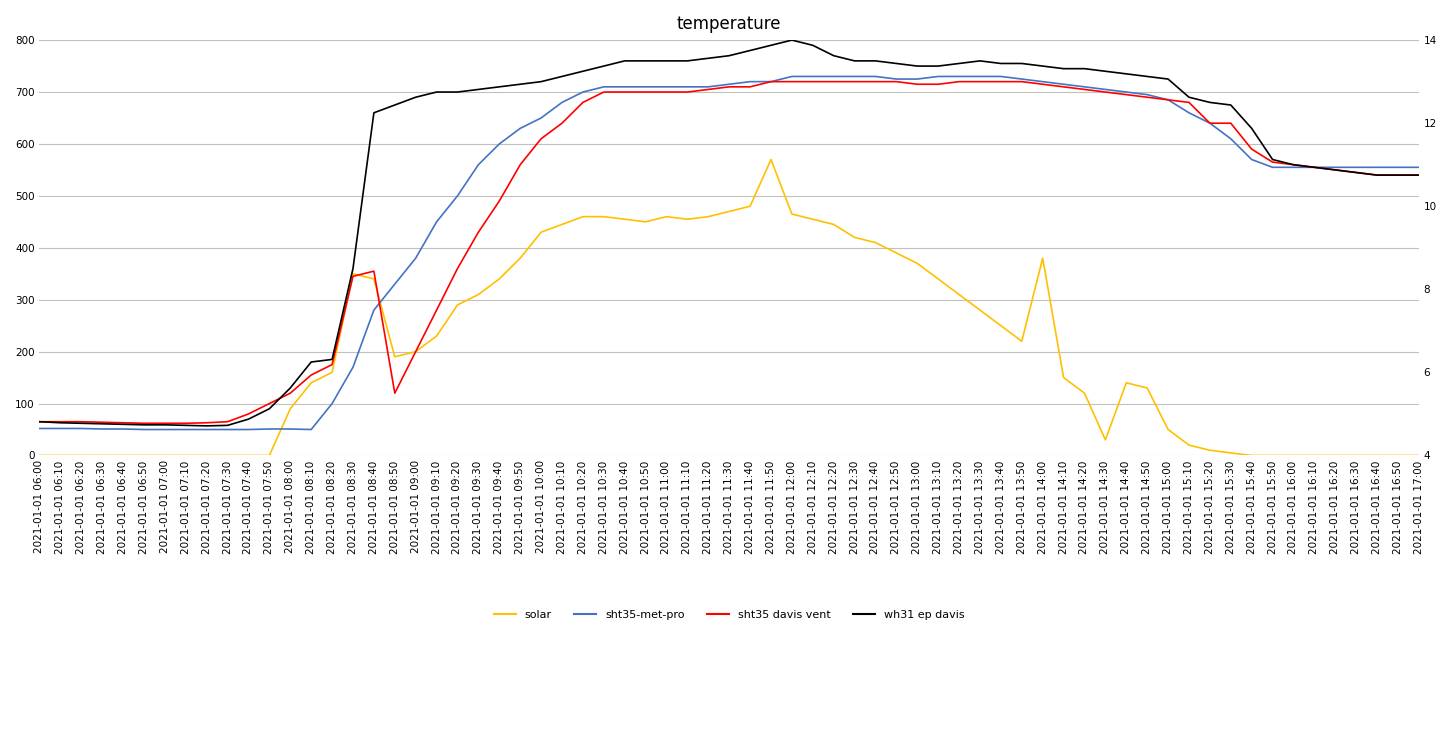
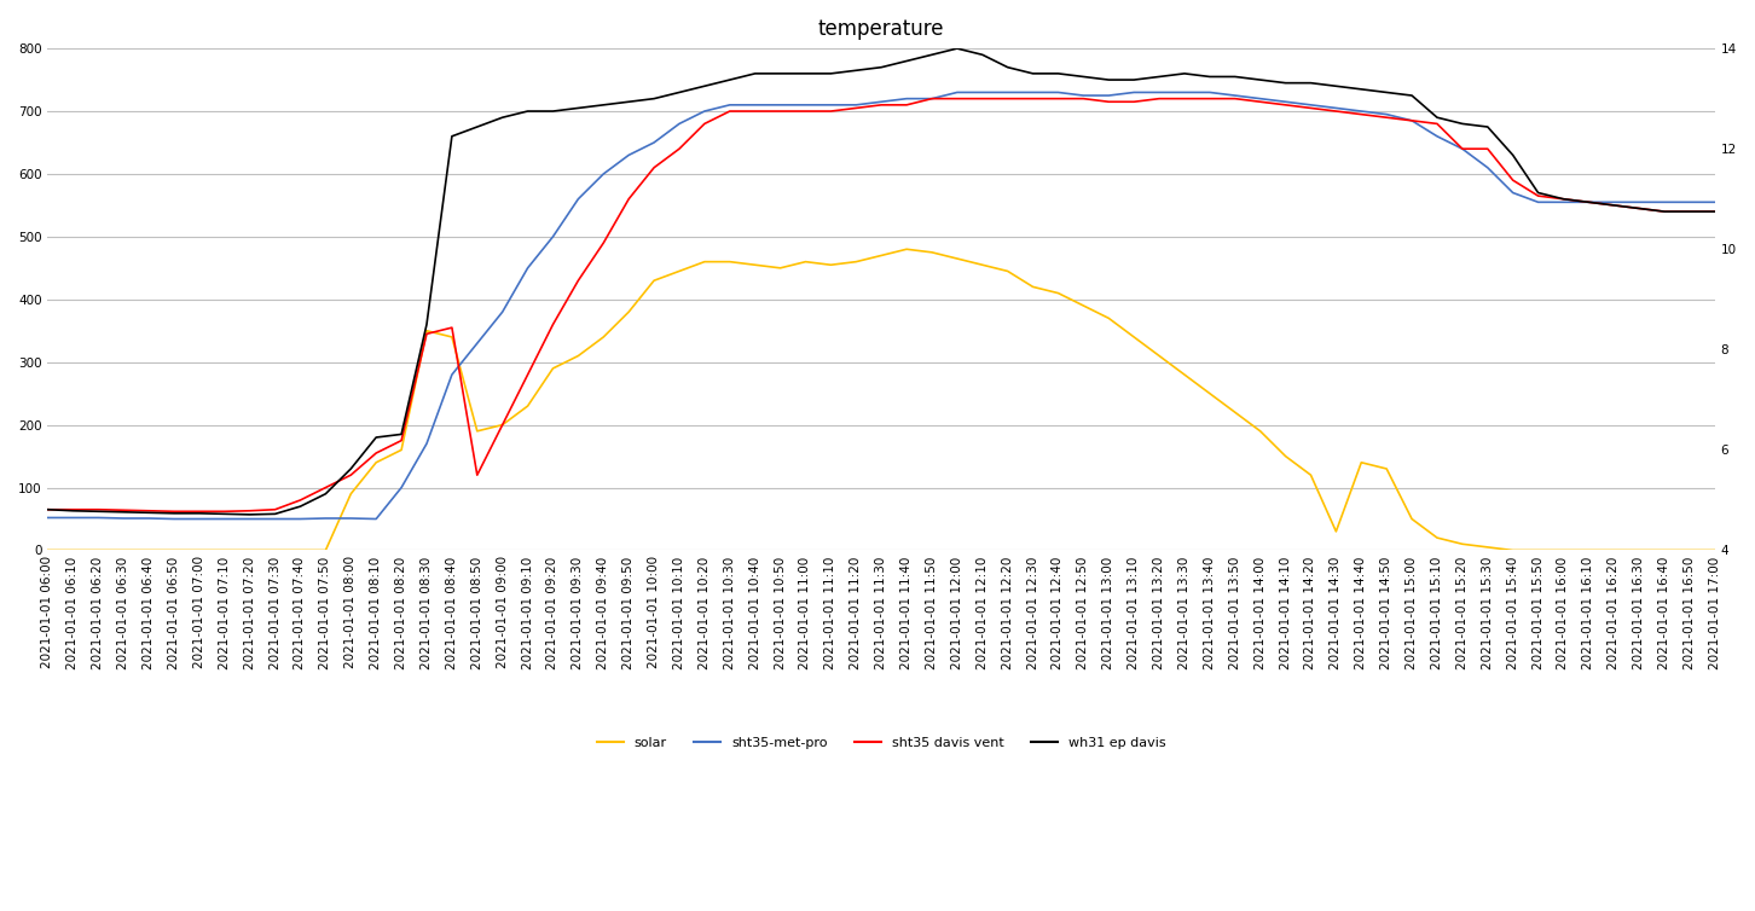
solar/2021-01-01 11:50: 570 -> 475
solar/2021-01-01 14:00: 380 -> 190
